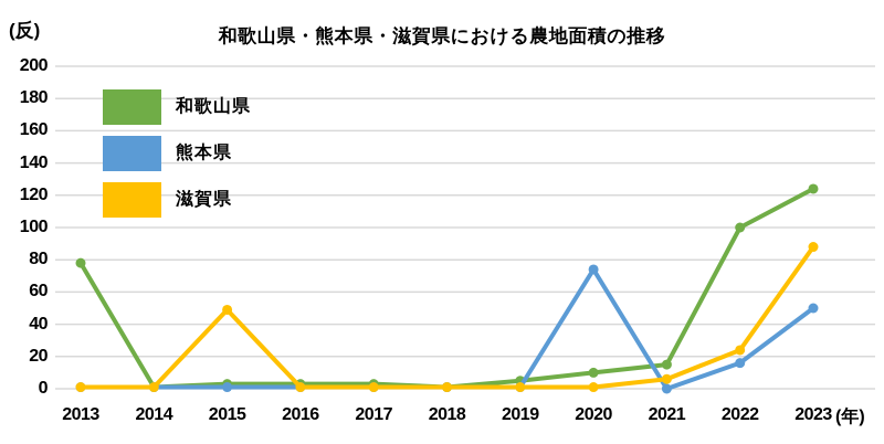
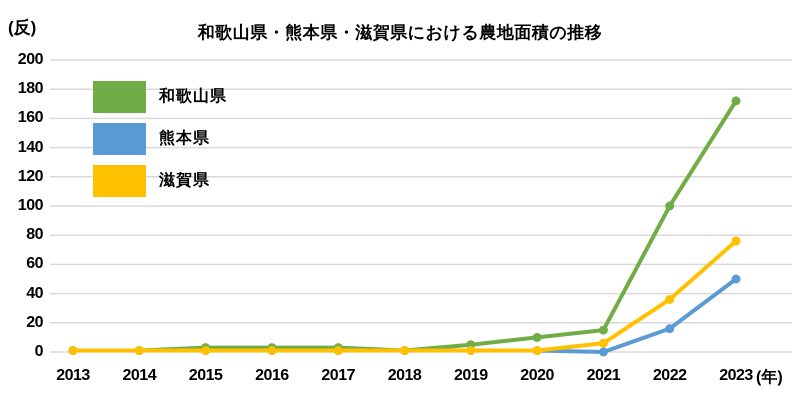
和歌山県/2013: 78 -> 1
滋賀県/2015: 49 -> 1
熊本県/2020: 74 -> 1
滋賀県/2022: 24 -> 36
和歌山県/2023: 124 -> 172
滋賀県/2023: 88 -> 76
